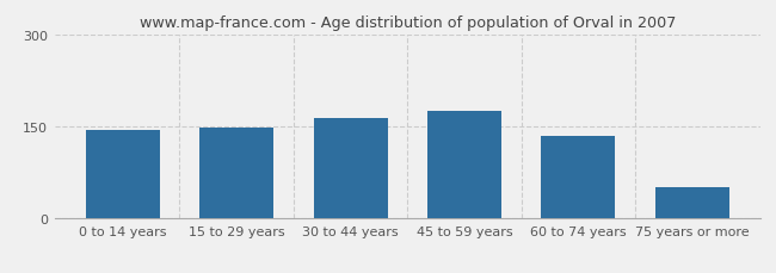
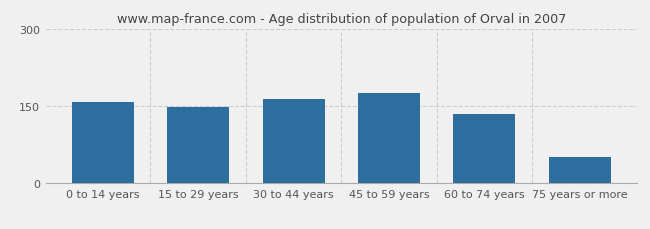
0 to 14 years: 144 -> 157
